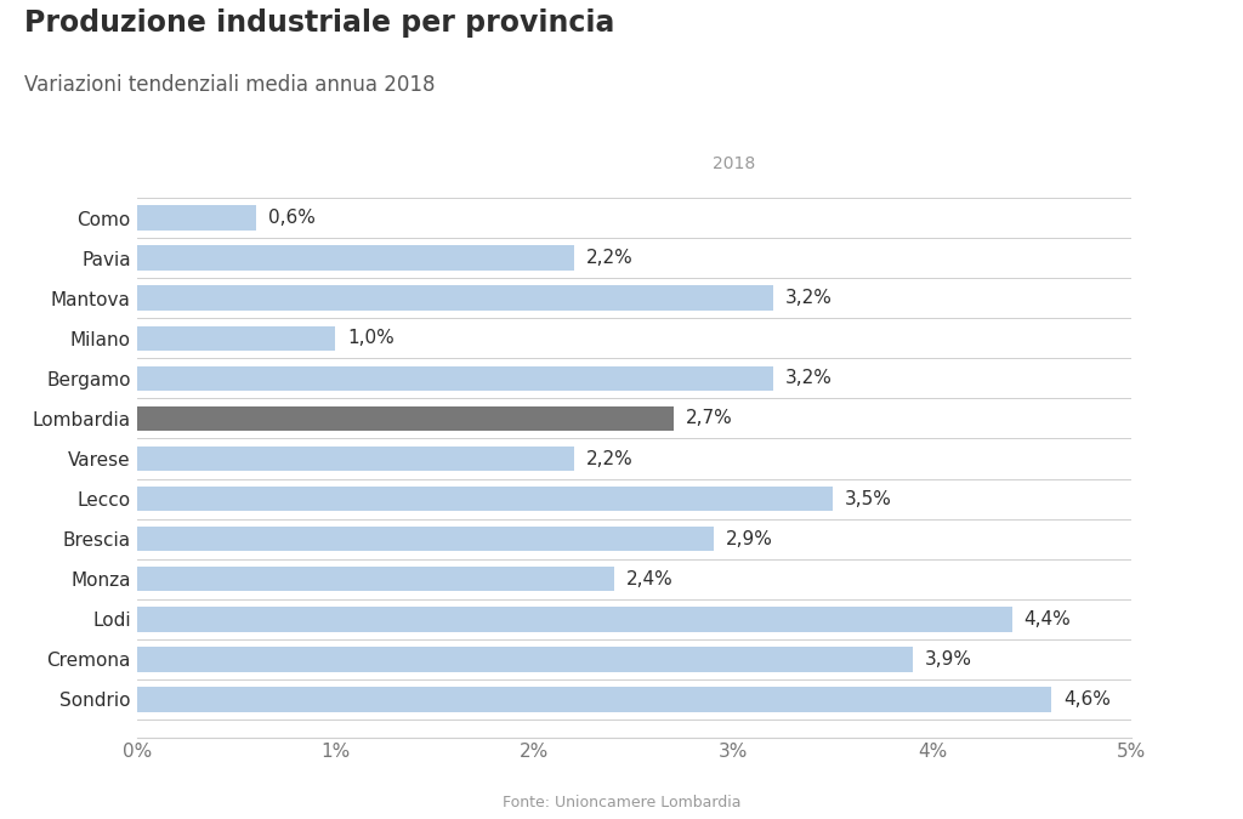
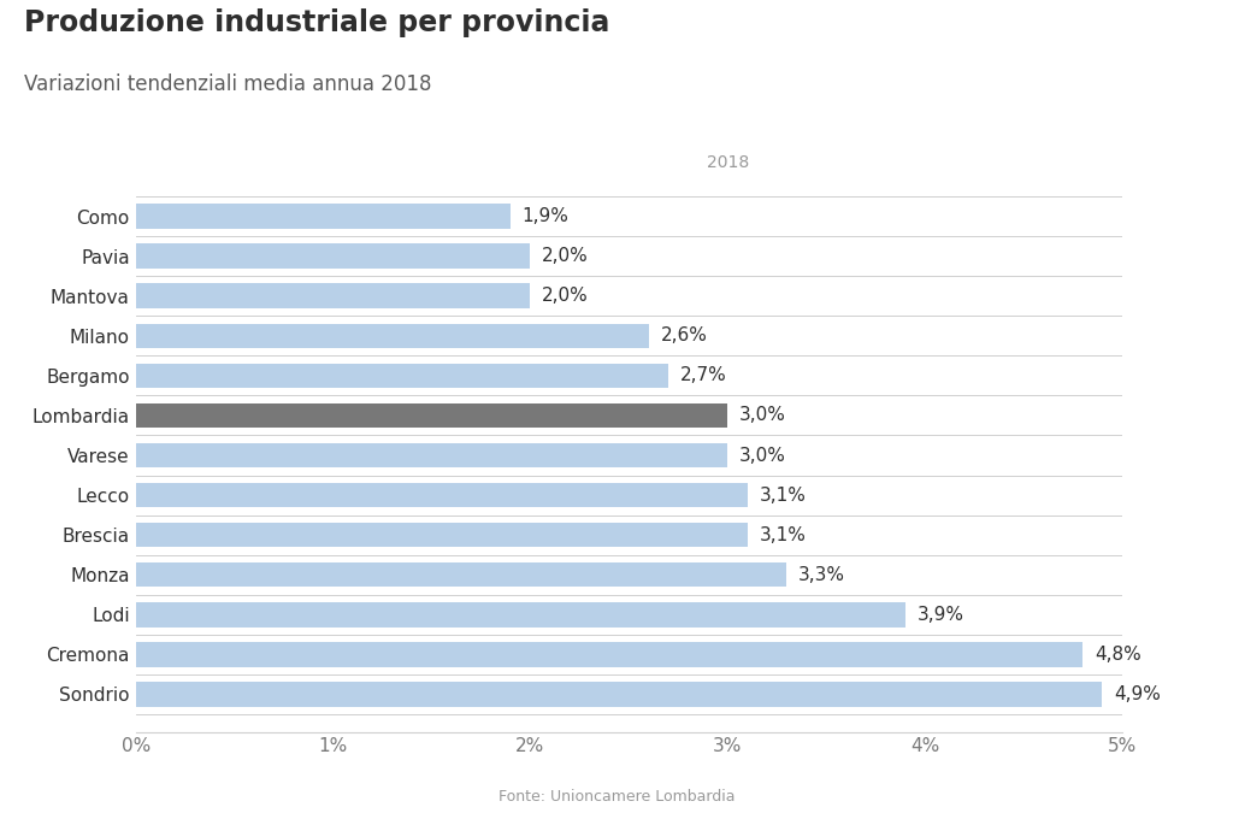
Como: 0,6% -> 1,9%
Pavia: 2,2% -> 2,0%
Mantova: 3,2% -> 2,0%
Milano: 1,0% -> 2,6%
Bergamo: 3,2% -> 2,7%
Lombardia: 2,7% -> 3,0%
Varese: 2,2% -> 3,0%
Lecco: 3,5% -> 3,1%
Brescia: 2,9% -> 3,1%
Monza: 2,4% -> 3,3%
Lodi: 4,4% -> 3,9%
Cremona: 3,9% -> 4,8%
Sondrio: 4,6% -> 4,9%
